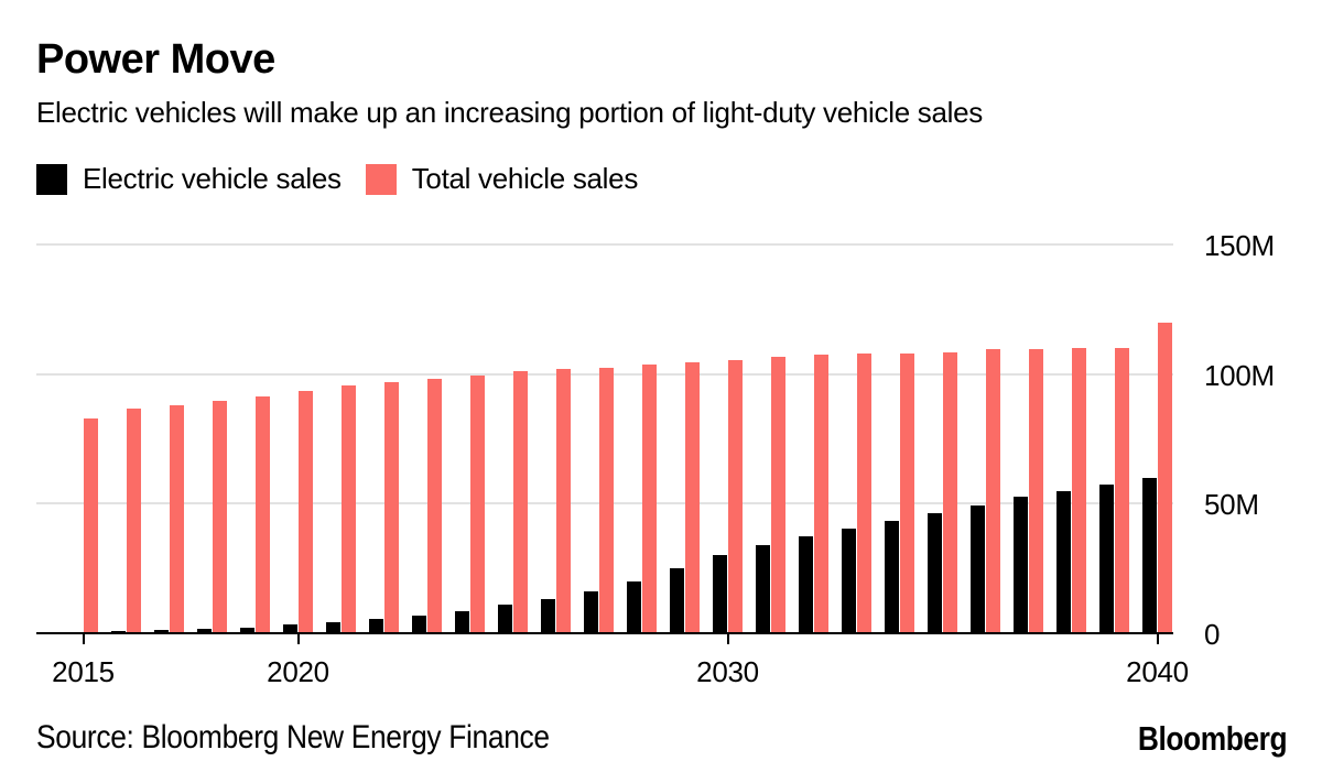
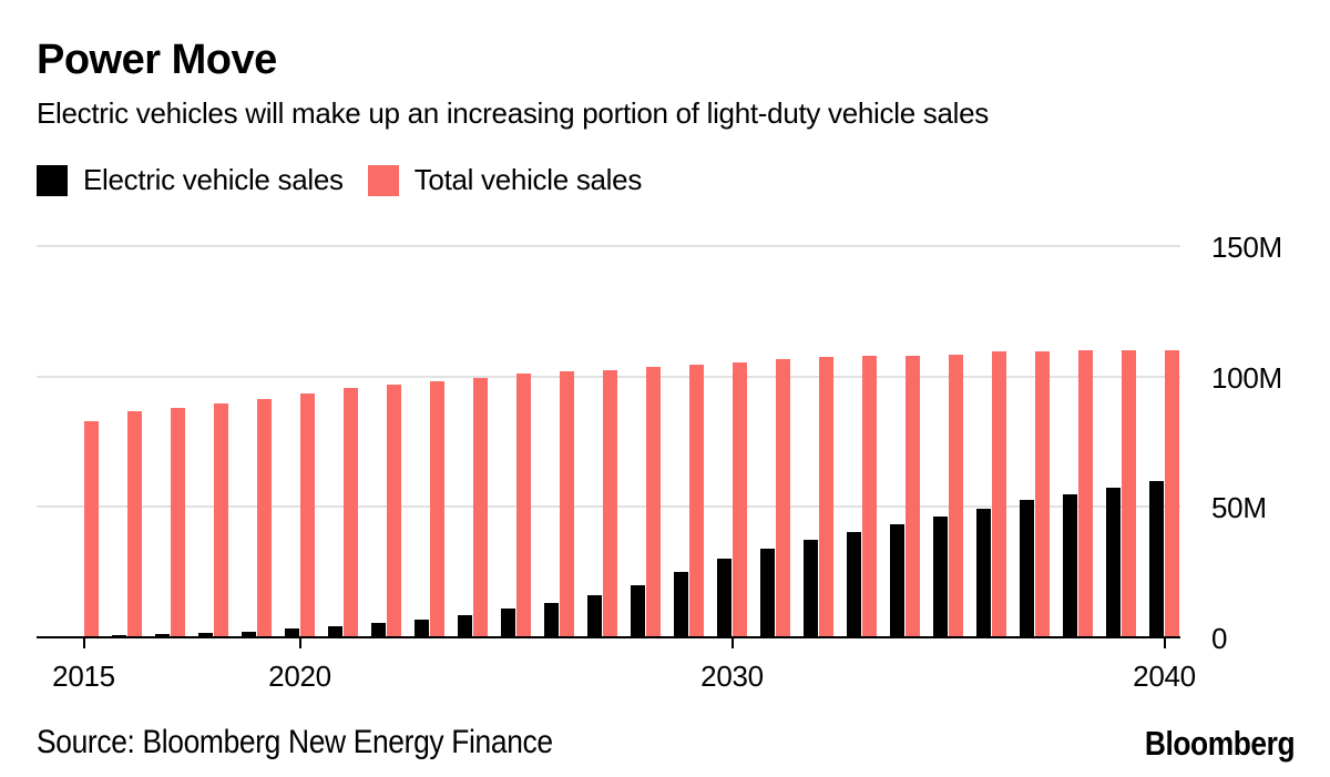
Total vehicle sales/2040: 120M -> 110M
